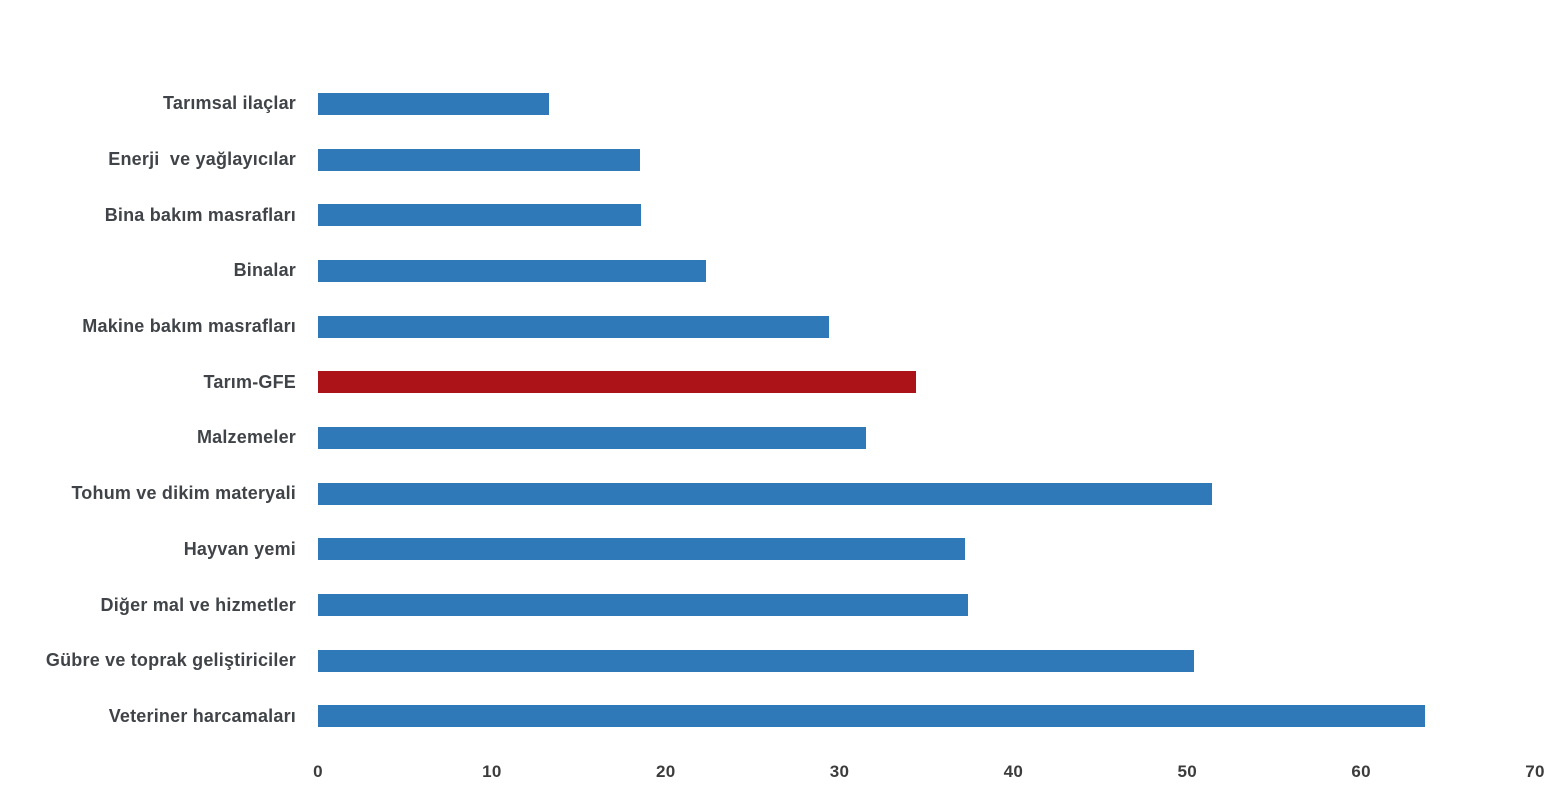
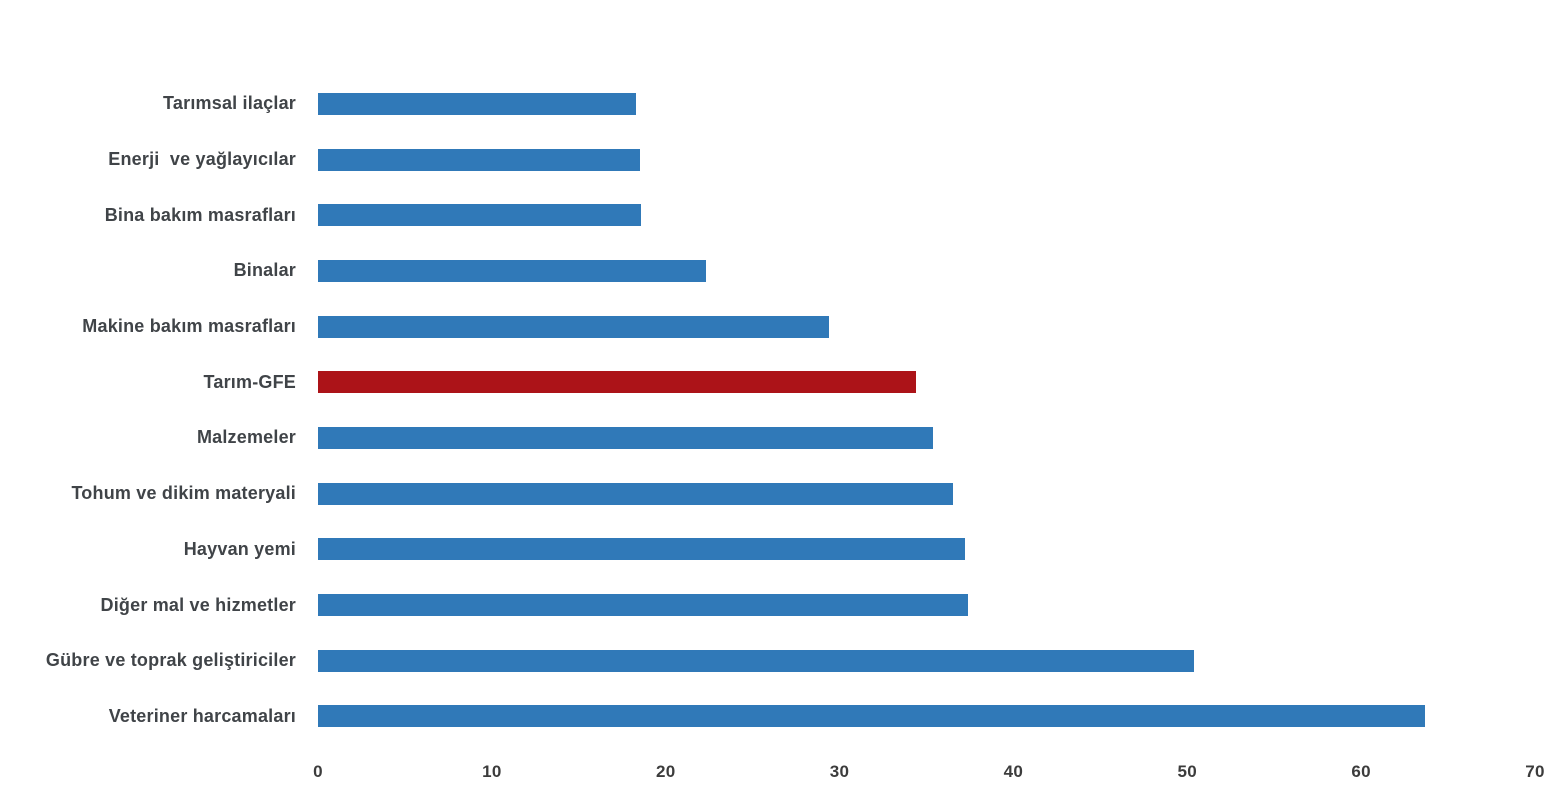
Tarımsal ilaçlar: 13.3 -> 18.3
Malzemeler: 31.5 -> 35.4
Tohum ve dikim materyali: 51.4 -> 36.5
